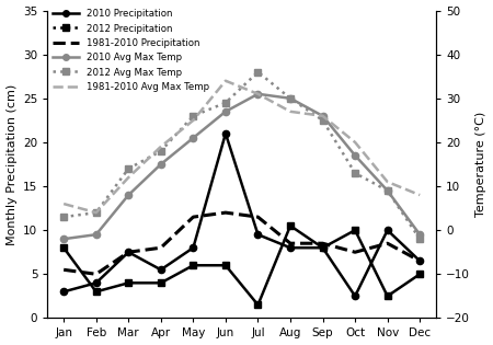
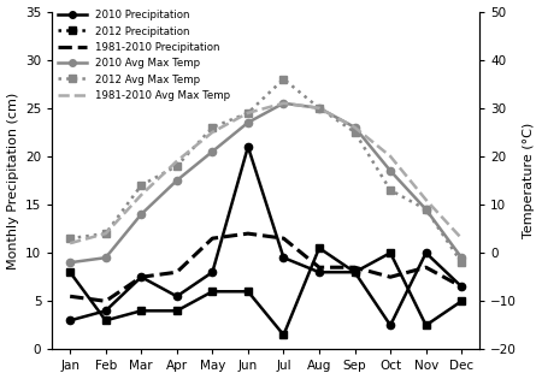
1981-2010 Avg Max Temp/Jan: 6 -> 2
1981-2010 Avg Max Temp/Jun: 34 -> 29
1981-2010 Avg Max Temp/Aug: 27 -> 30
1981-2010 Avg Max Temp/Dec: 8 -> 3
